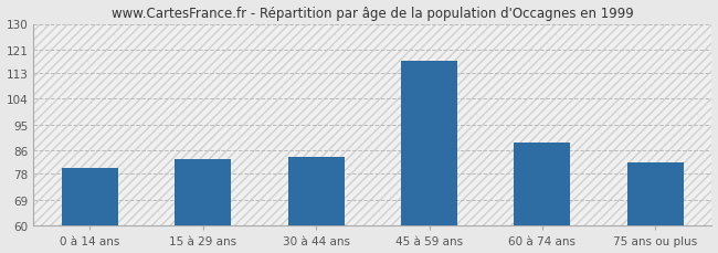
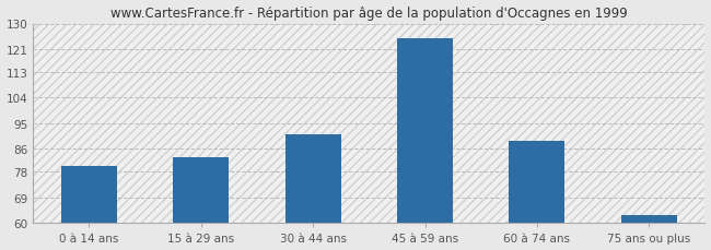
30 à 44 ans: 84 -> 91
45 à 59 ans: 117 -> 125
75 ans ou plus: 82 -> 63
